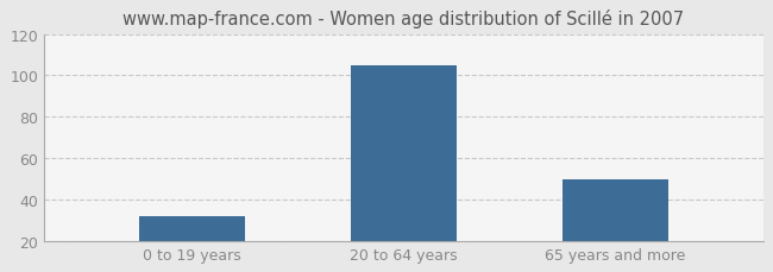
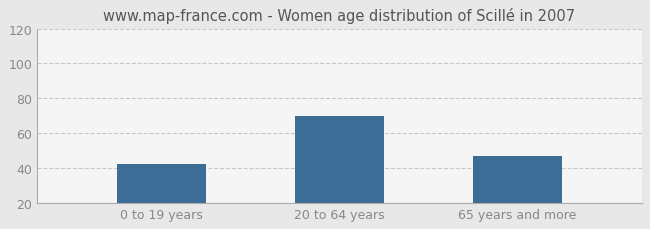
0 to 19 years: 32 -> 42
20 to 64 years: 105 -> 70
65 years and more: 50 -> 47
